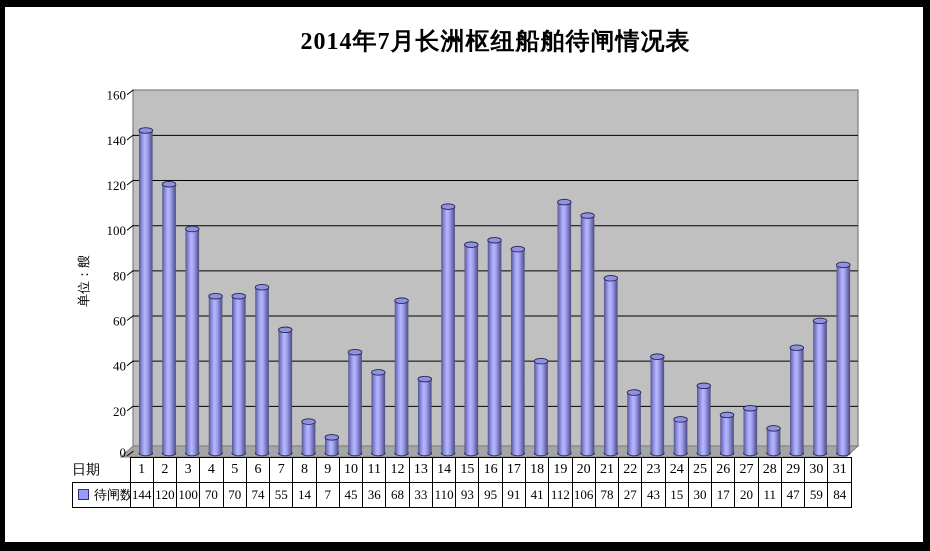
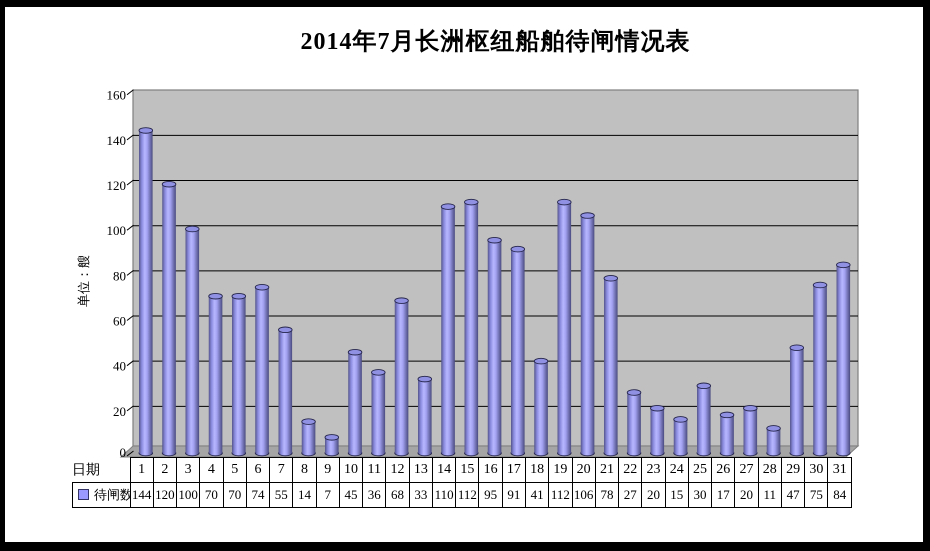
15: 93 -> 112
23: 43 -> 20
30: 59 -> 75
